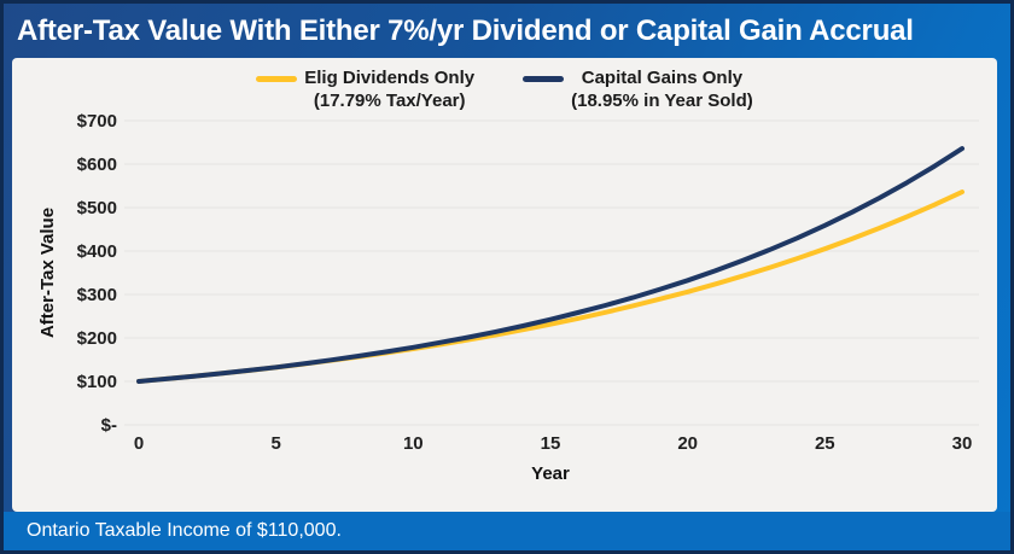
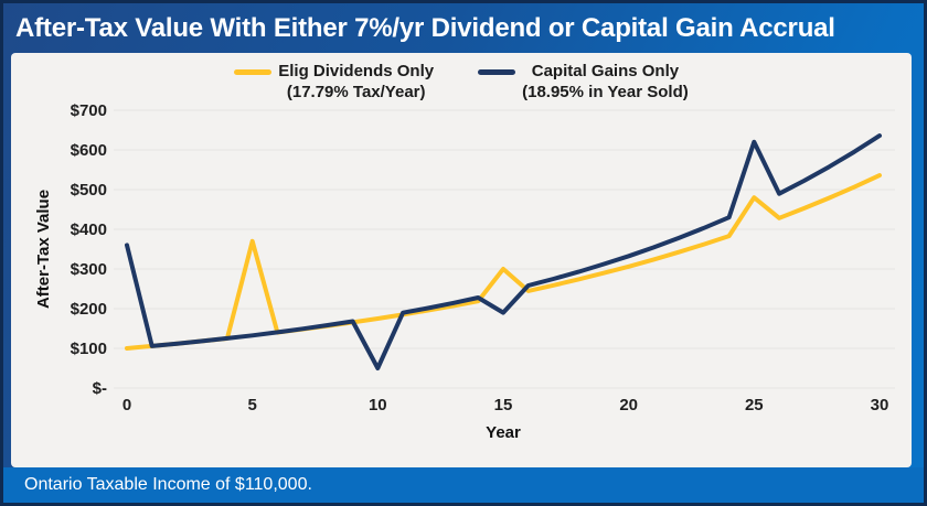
Capital Gains Only (18.95% in Year Sold)/0: $100 -> $360
Elig Dividends Only (17.79% Tax/Year)/5: $130 -> $370
Capital Gains Only (18.95% in Year Sold)/10: $180 -> $50
Elig Dividends Only (17.79% Tax/Year)/15: $230 -> $300
Capital Gains Only (18.95% in Year Sold)/15: $240 -> $190
Elig Dividends Only (17.79% Tax/Year)/25: $410 -> $480
Capital Gains Only (18.95% in Year Sold)/25: $460 -> $620
